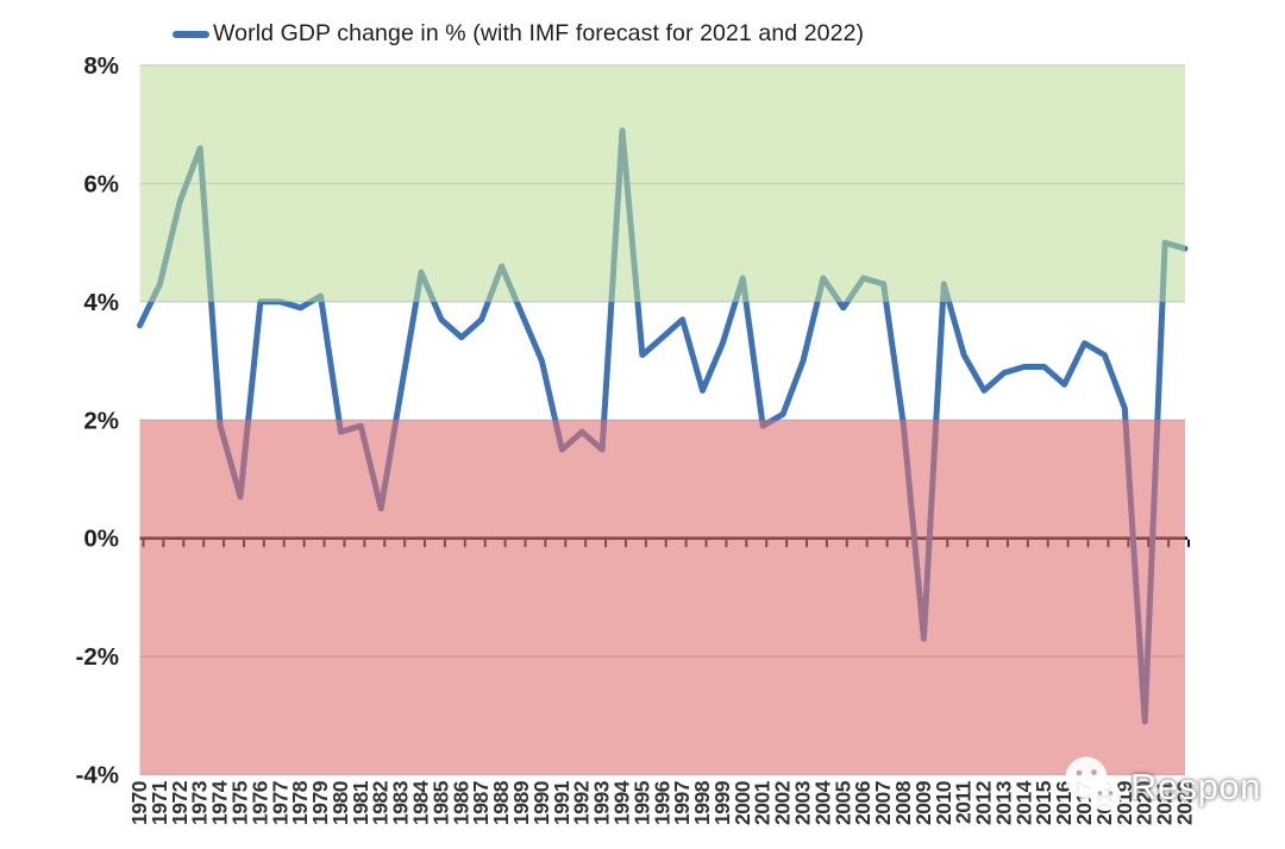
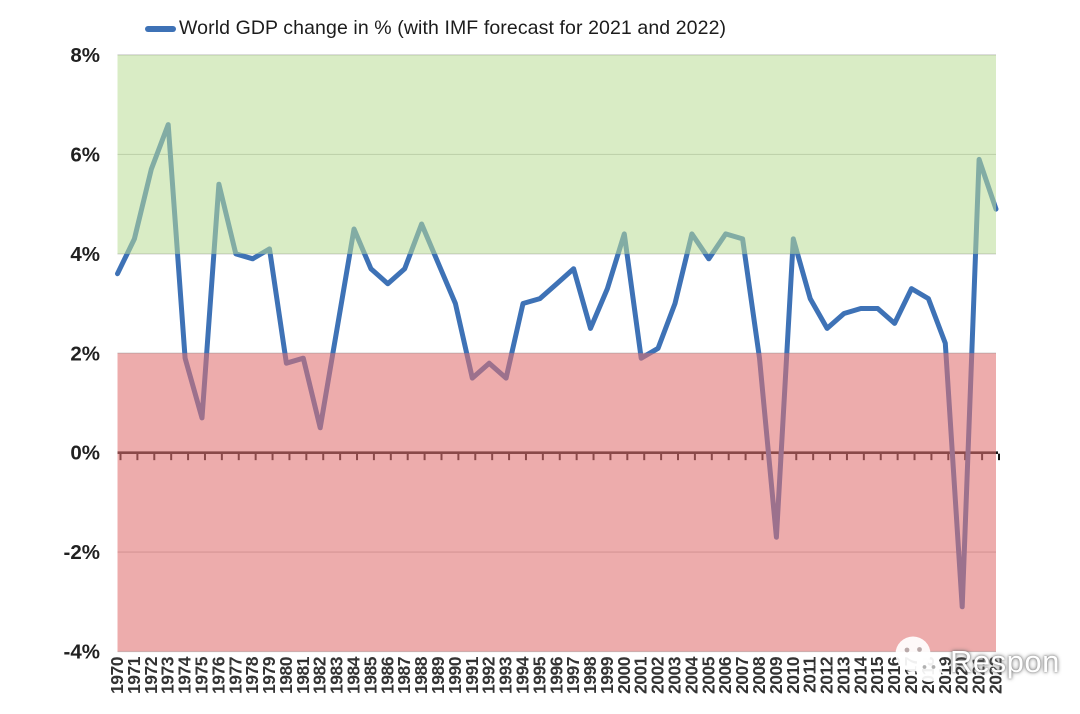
1976: 4.0% -> 5.4%
1994: 6.9% -> 3.0%
2021: 5.0% -> 5.9%
